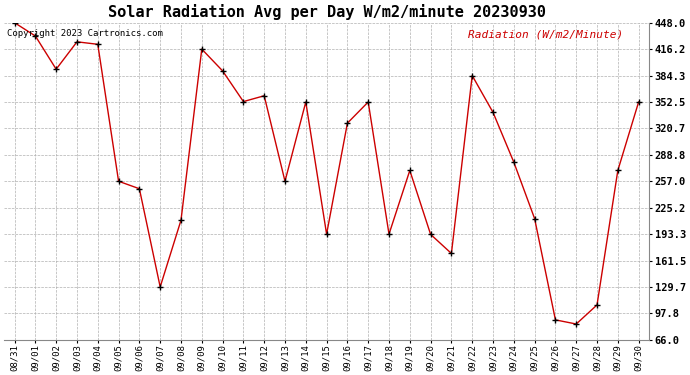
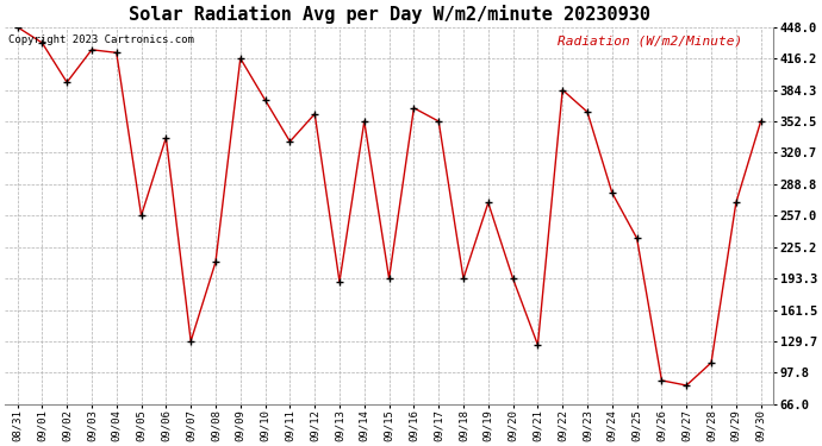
09/06: 248 -> 336
09/10: 390 -> 374
09/11: 353 -> 332
09/13: 257 -> 190
09/16: 327 -> 366
09/21: 170 -> 126
09/23: 340 -> 362
09/25: 212 -> 234
